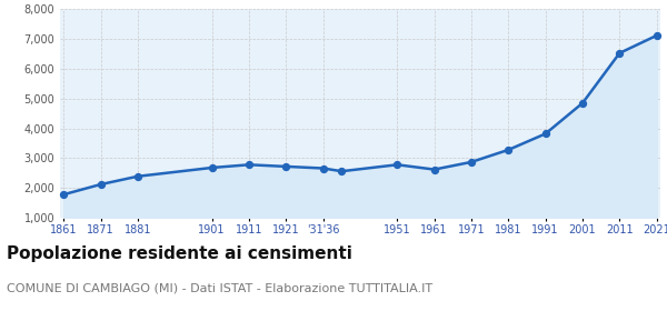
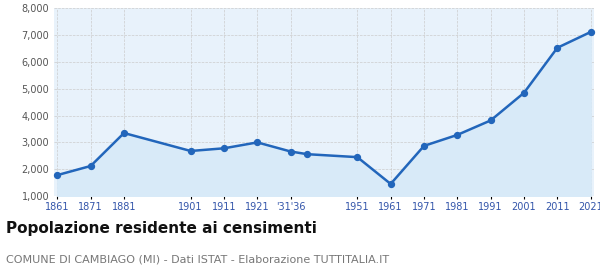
1881: 2,390 -> 3,350
1921: 2,720 -> 3,000
1951: 2,780 -> 2,450
1961: 2,620 -> 1,450
